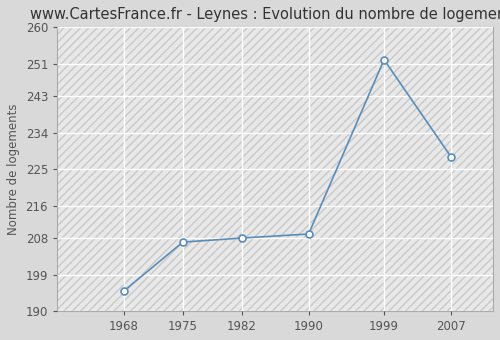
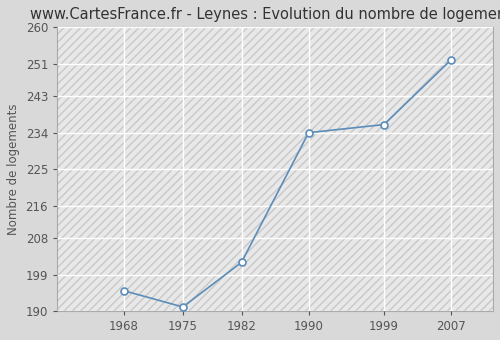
1975: 207 -> 191
1982: 208 -> 202
1990: 209 -> 234
1999: 252 -> 236
2007: 228 -> 252
